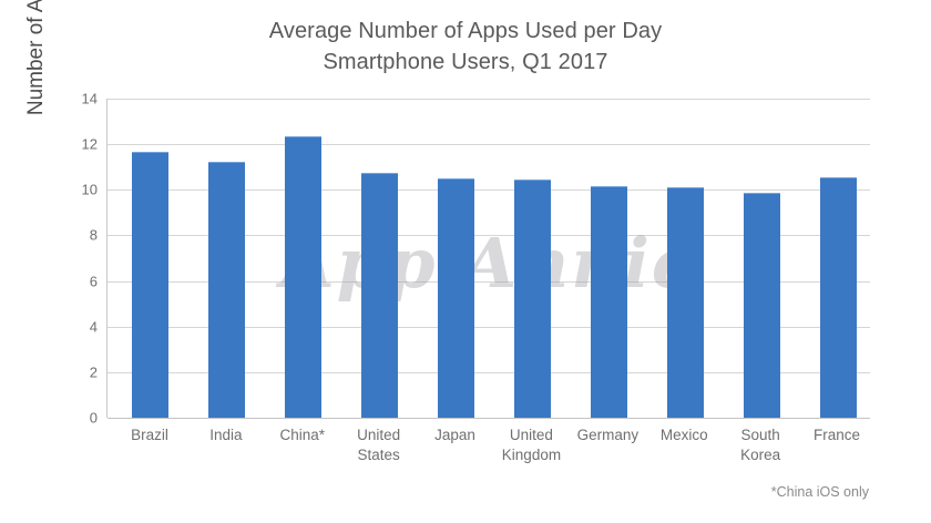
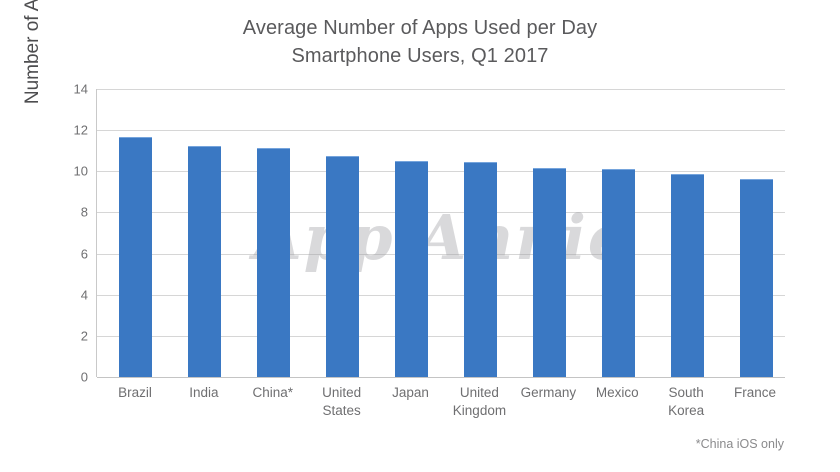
China*: 12.3 -> 11.1
France: 10.5 -> 9.6
